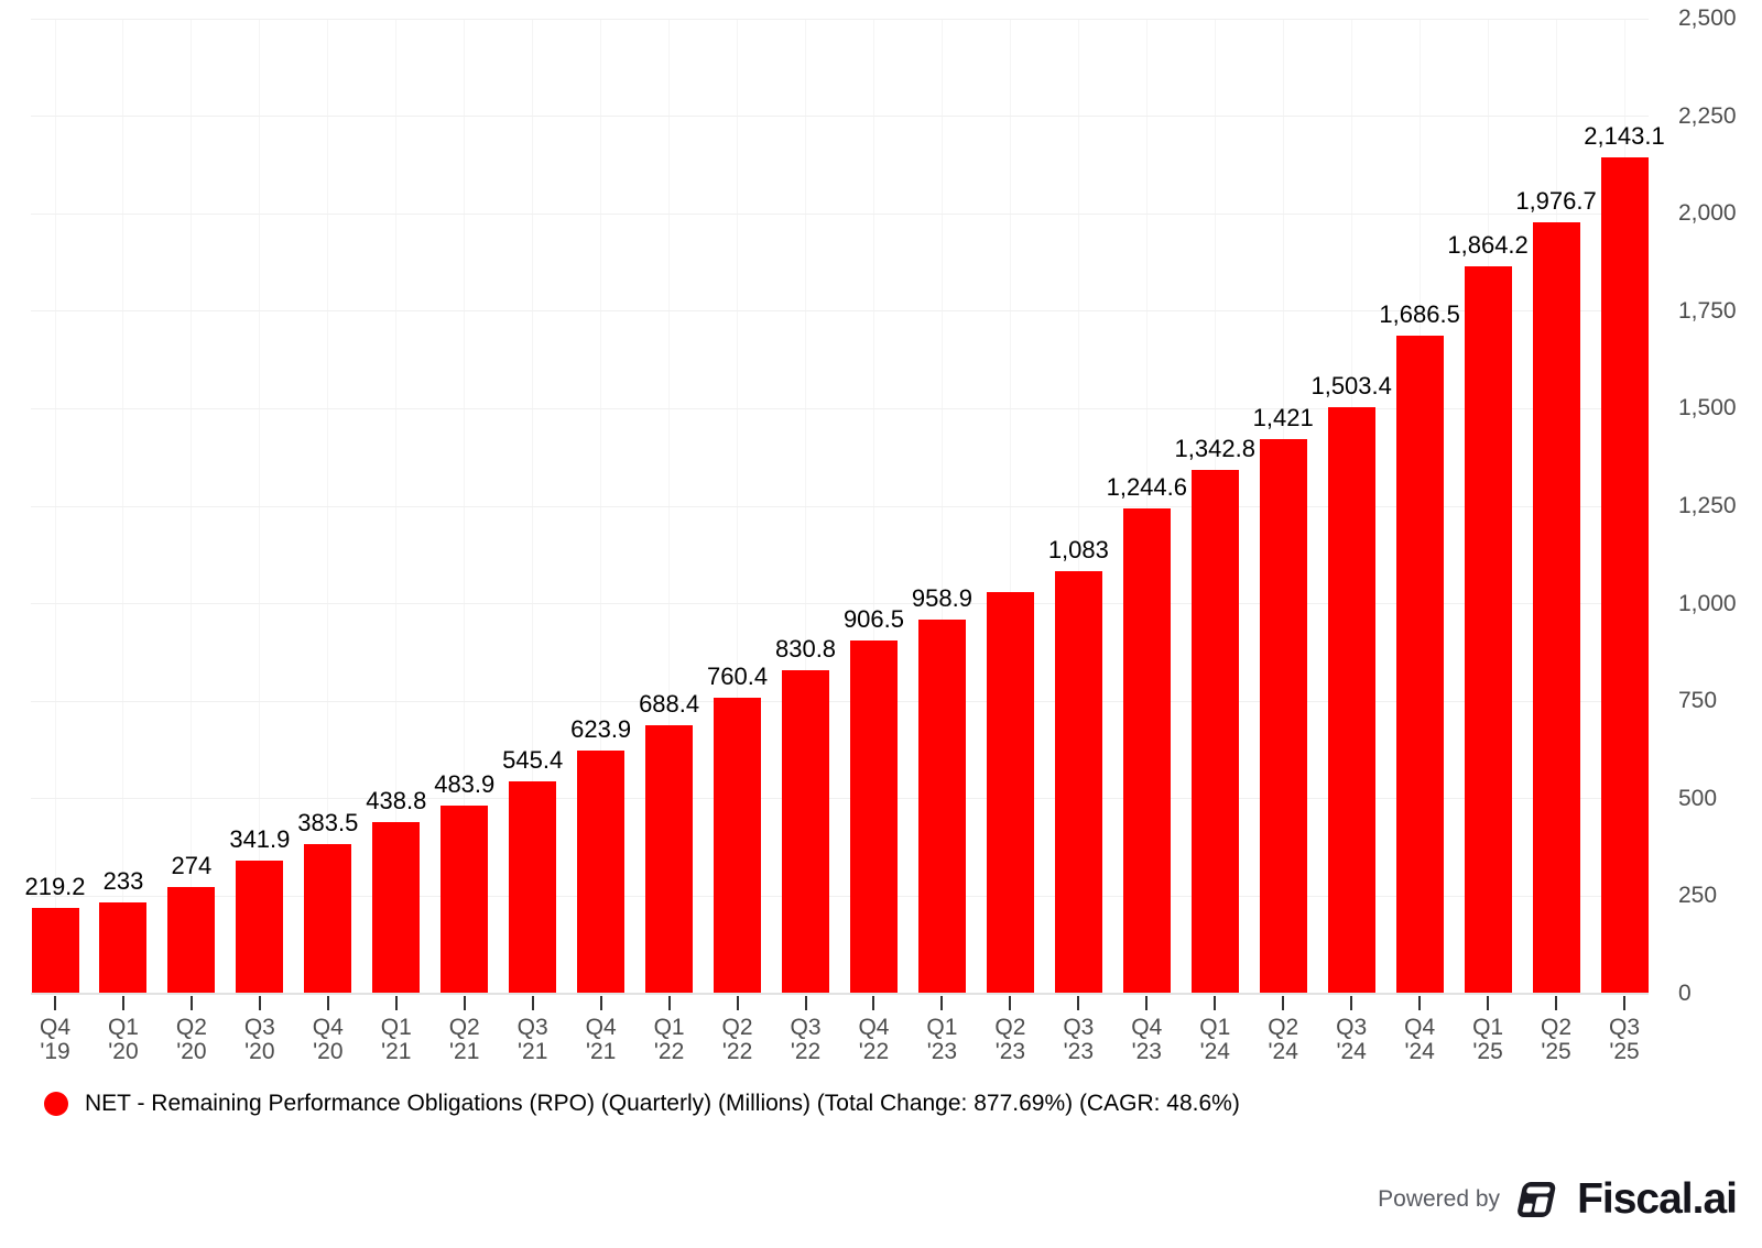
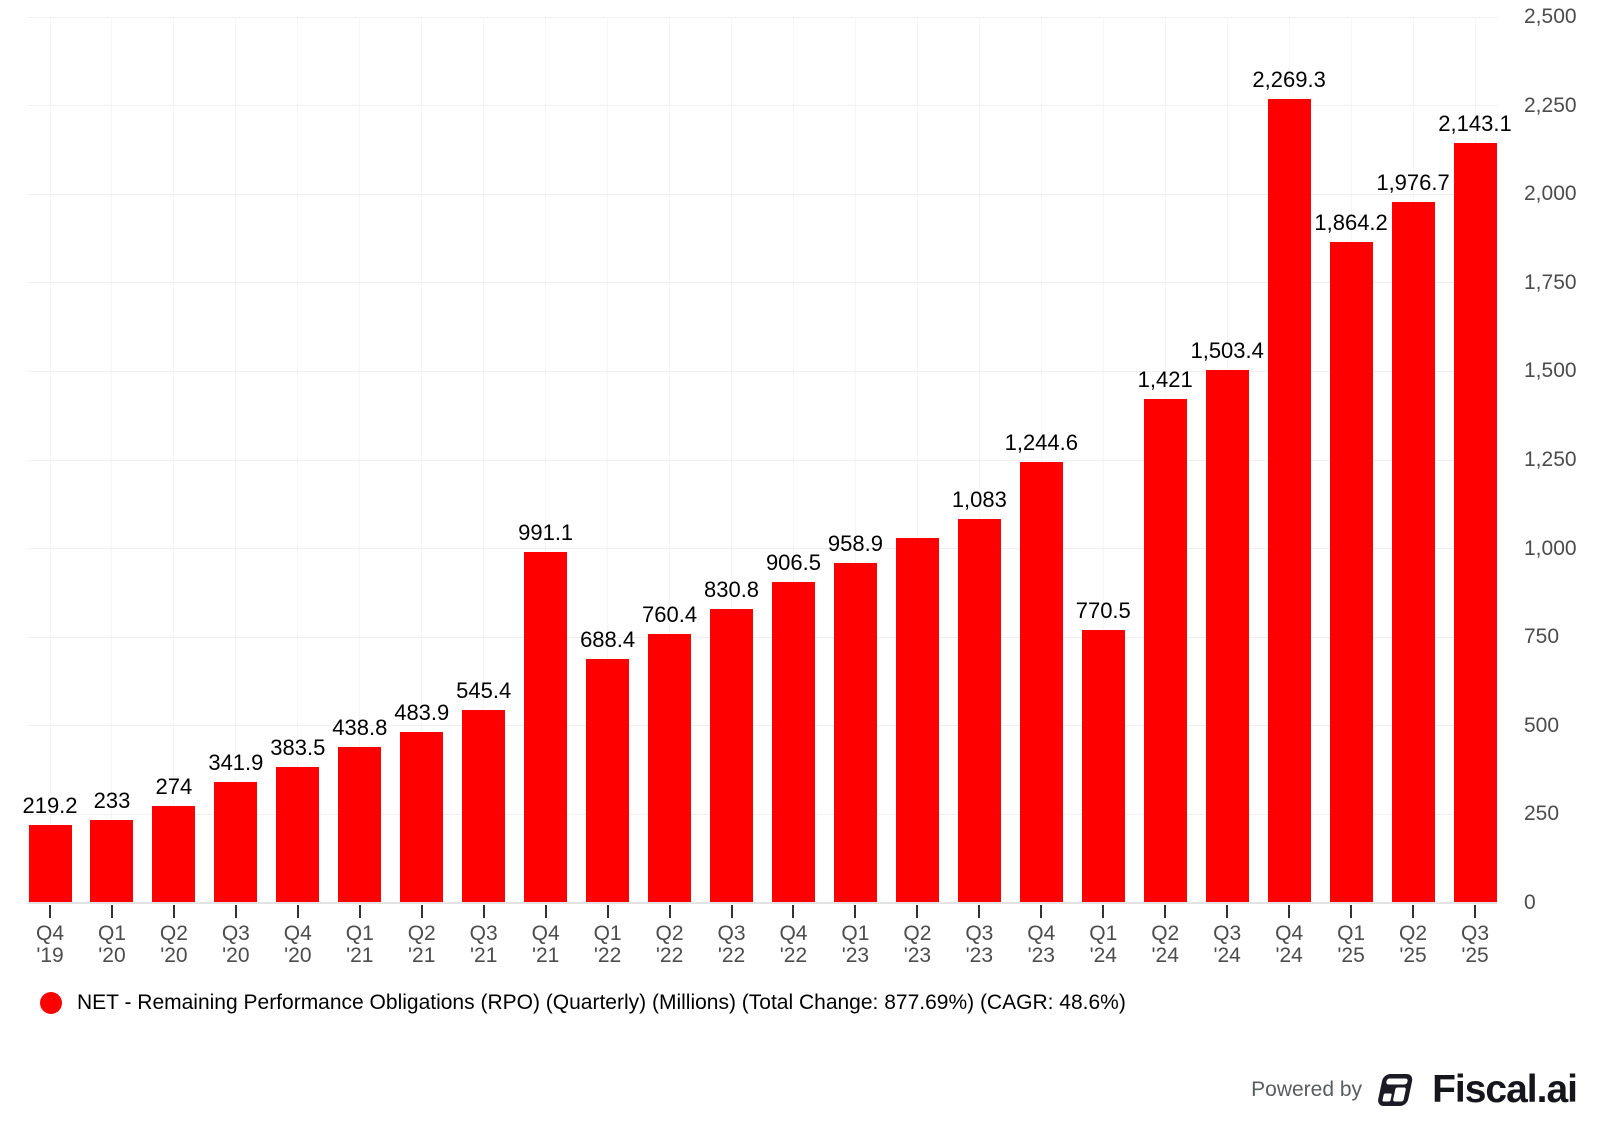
Q4 '21: 623.9 -> 991.1
Q1 '24: 1,342.8 -> 770.5
Q4 '24: 1,686.5 -> 2,269.3
